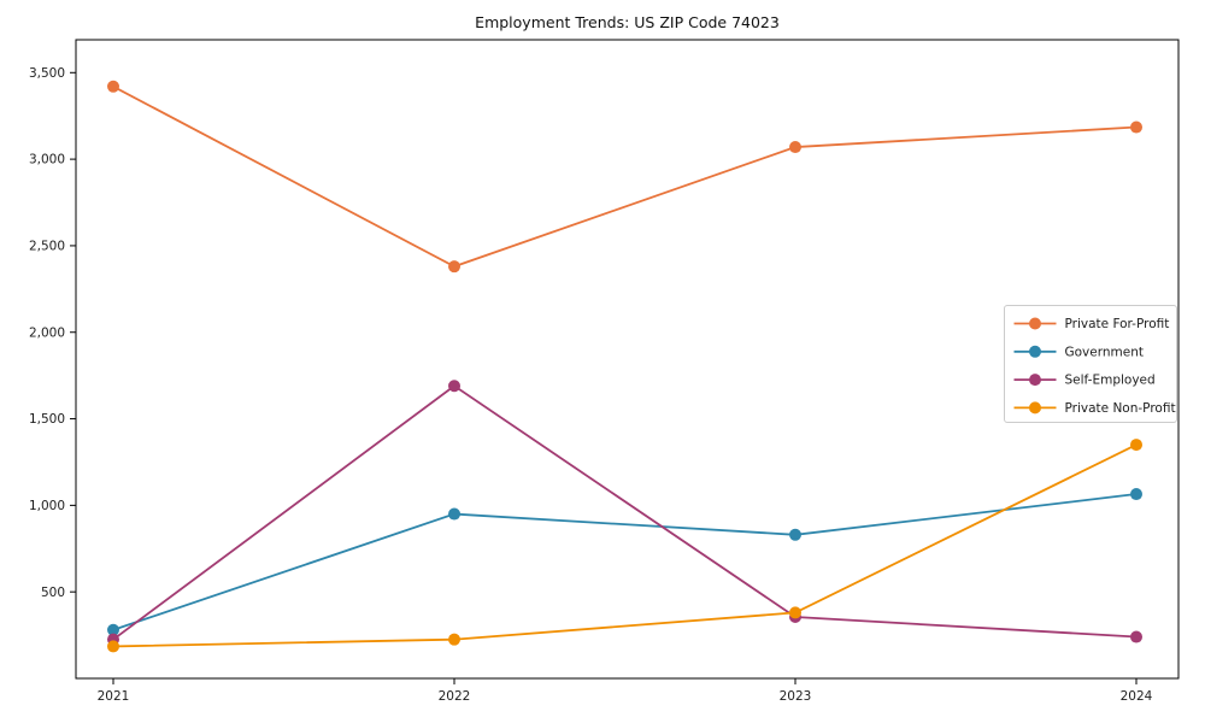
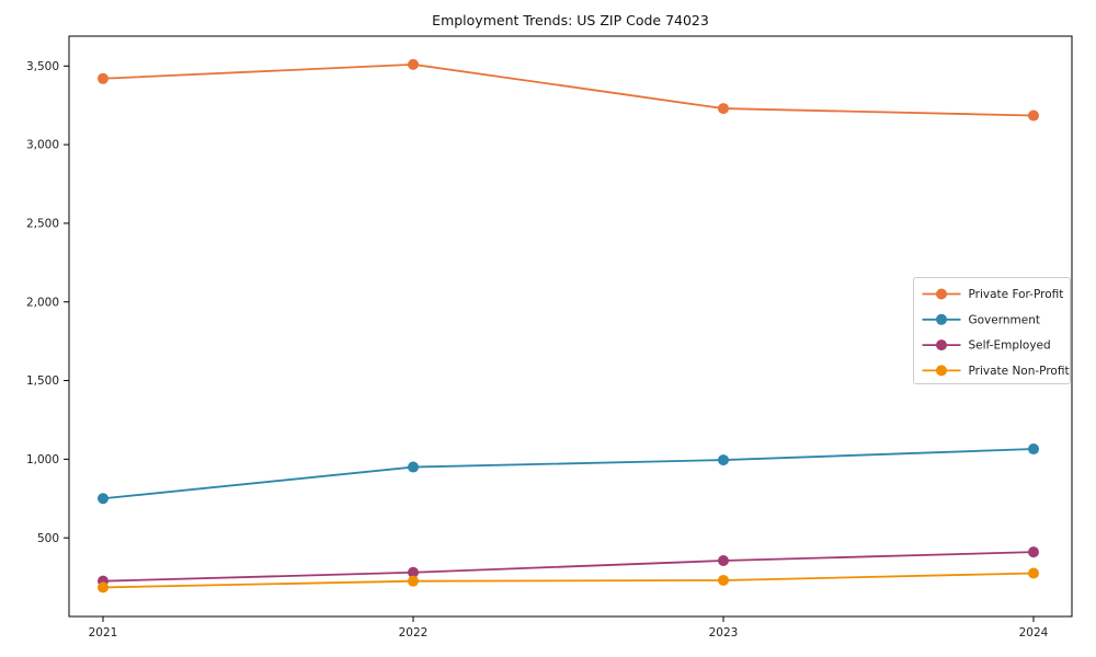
Government/2021: 280 -> 750
Private For-Profit/2022: 2380 -> 3510
Self-Employed/2022: 1690 -> 280
Private For-Profit/2023: 3070 -> 3230
Government/2023: 830 -> 1000
Private Non-Profit/2023: 380 -> 230
Self-Employed/2024: 240 -> 410
Private Non-Profit/2024: 1350 -> 280
